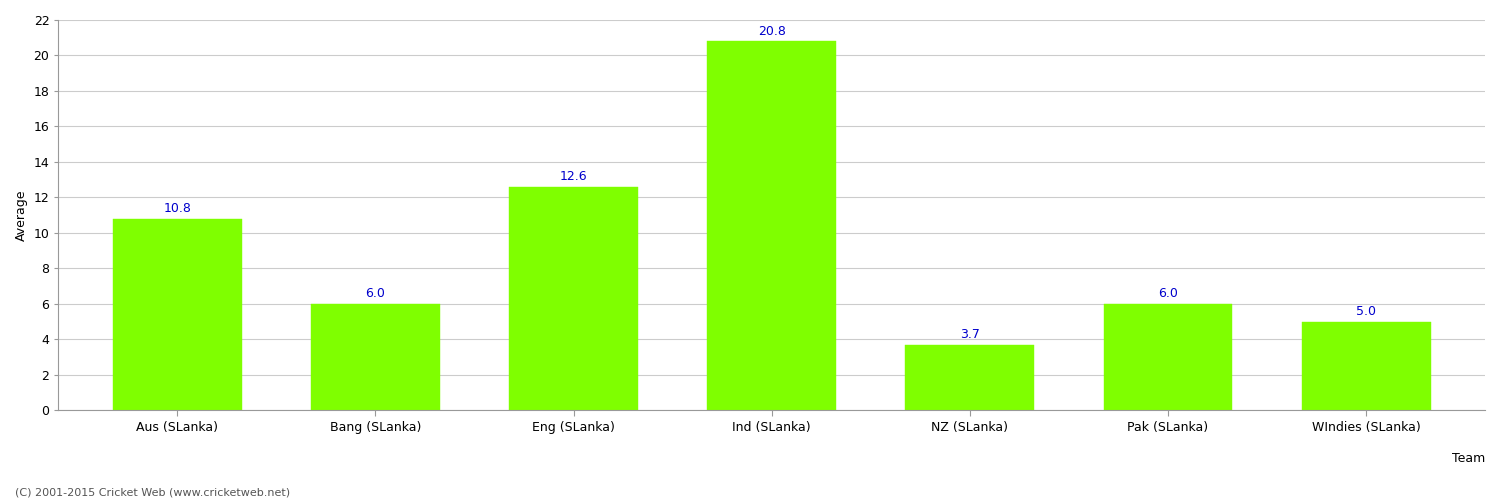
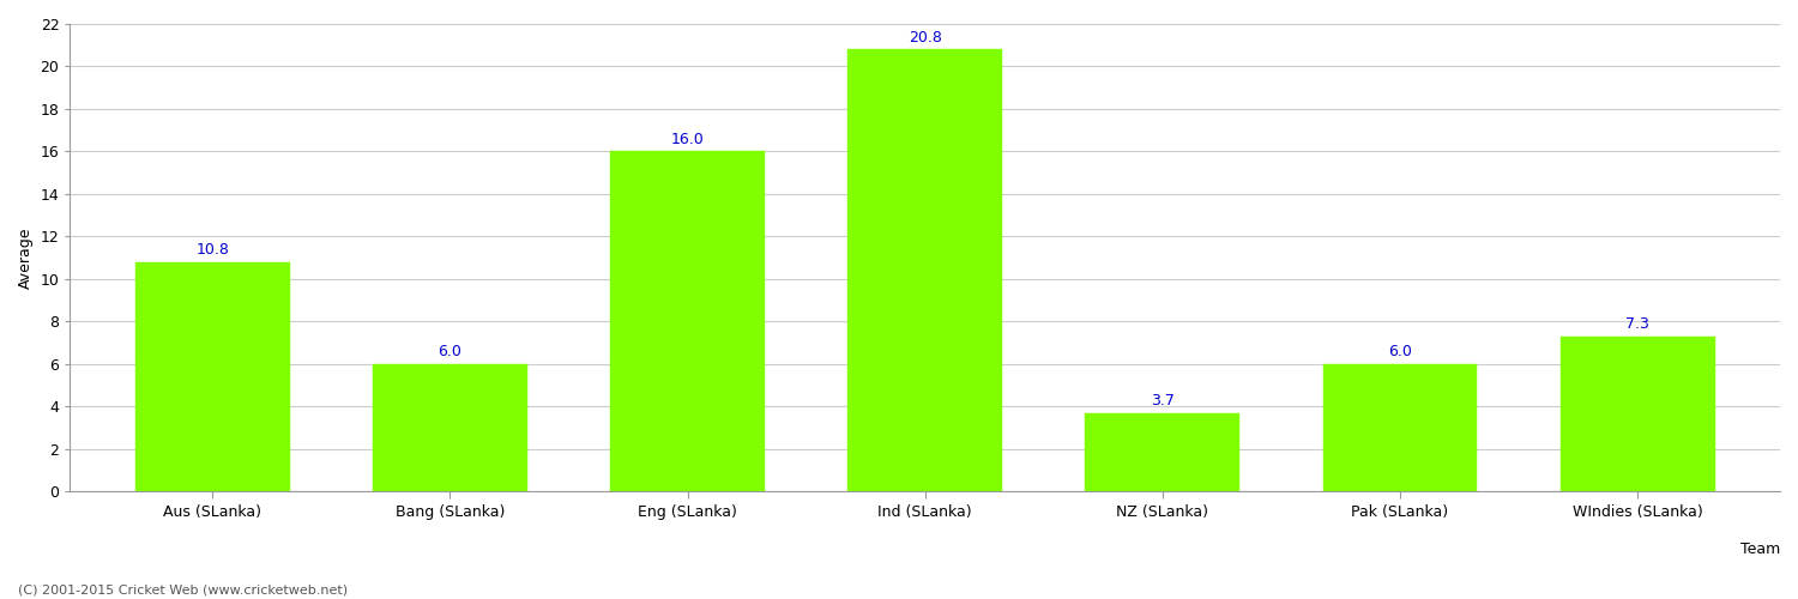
Eng (SLanka): 12.6 -> 16.0
WIndies (SLanka): 5.0 -> 7.3
